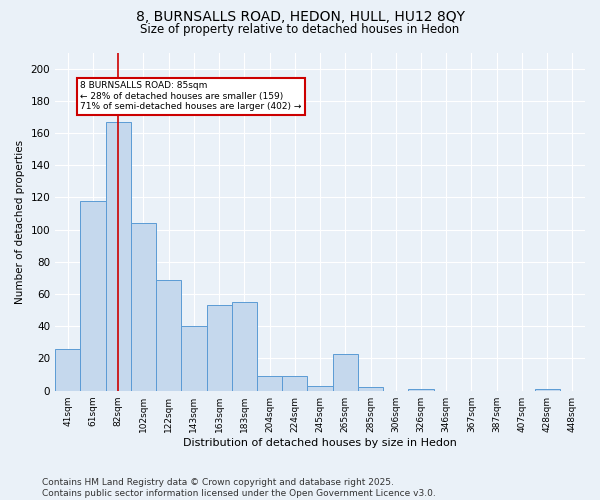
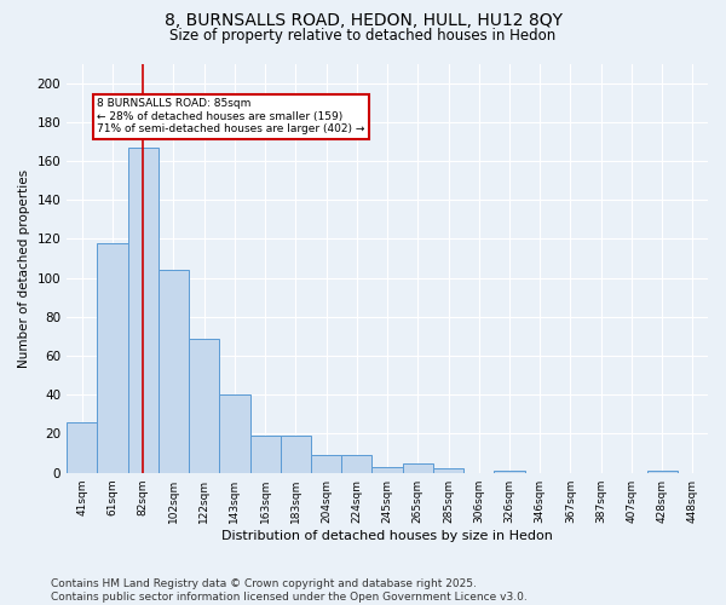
163sqm: 53 -> 19
183sqm: 55 -> 19
265sqm: 23 -> 5
